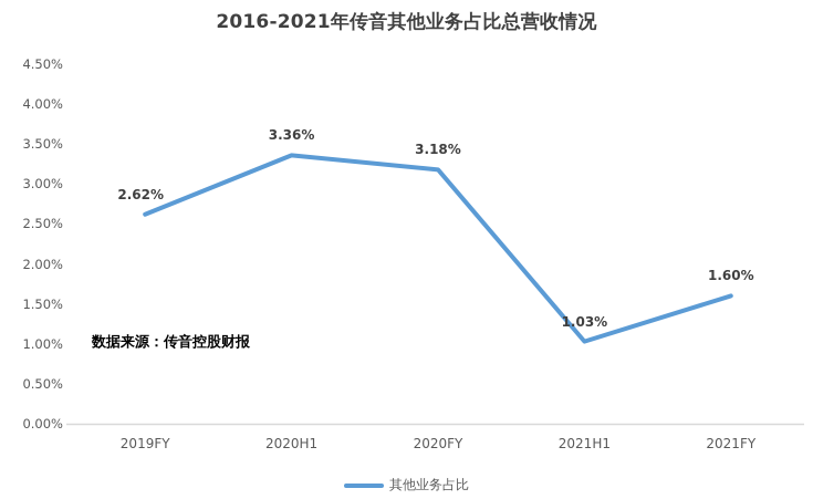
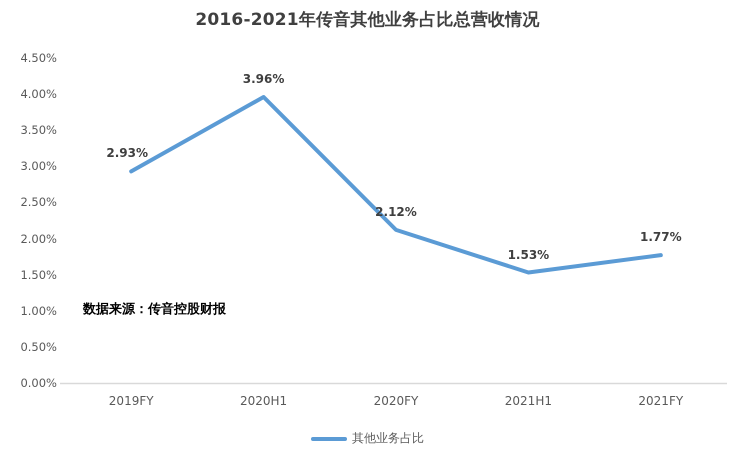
2019FY: 2.62% -> 2.93%
2020H1: 3.36% -> 3.96%
2020FY: 3.18% -> 2.12%
2021H1: 1.03% -> 1.53%
2021FY: 1.60% -> 1.77%
